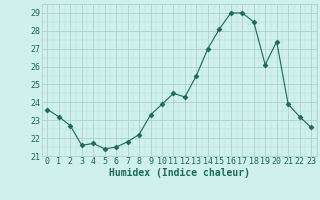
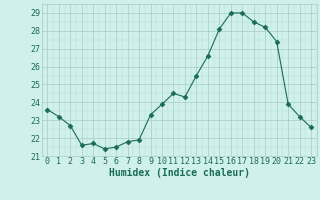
8: 22.2 -> 21.9
14: 27.0 -> 26.6
19: 26.1 -> 28.2
